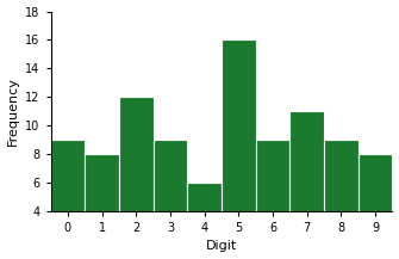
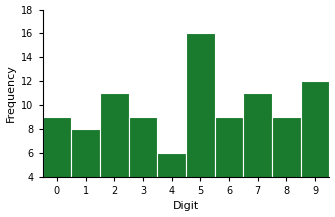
2: 12 -> 11
9: 8 -> 12
